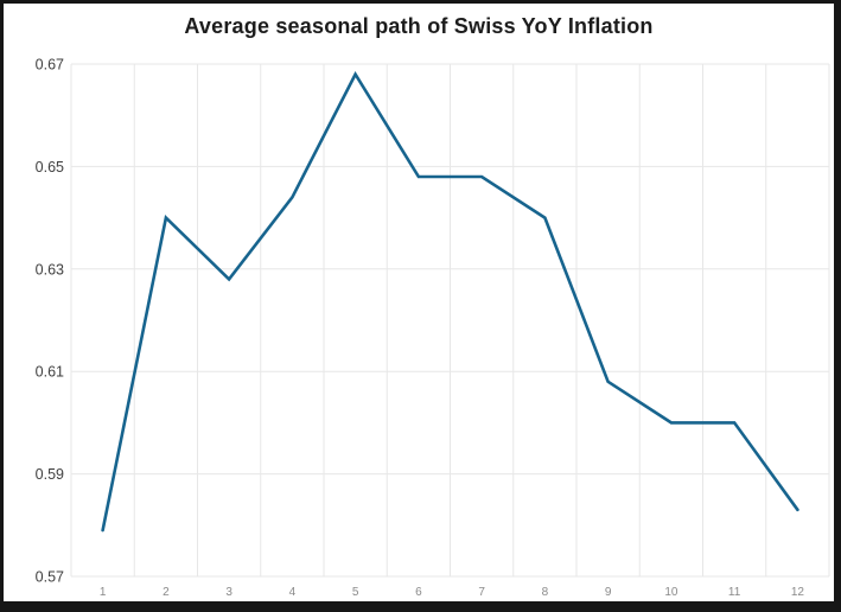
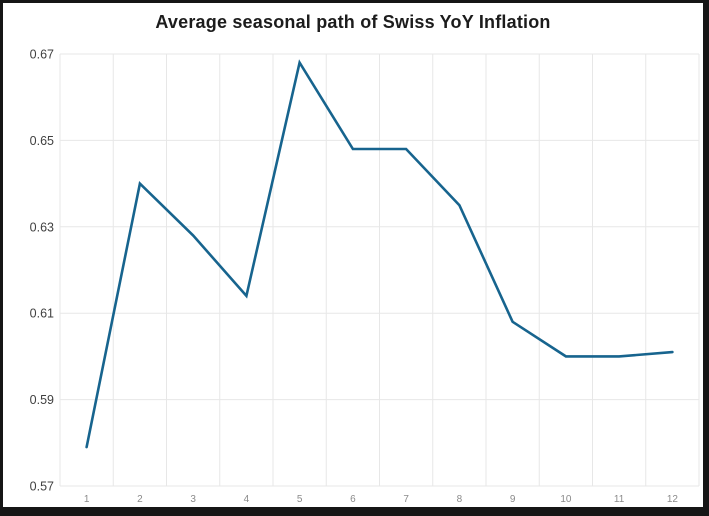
4: 0.644 -> 0.614
8: 0.640 -> 0.635
12: 0.583 -> 0.601
